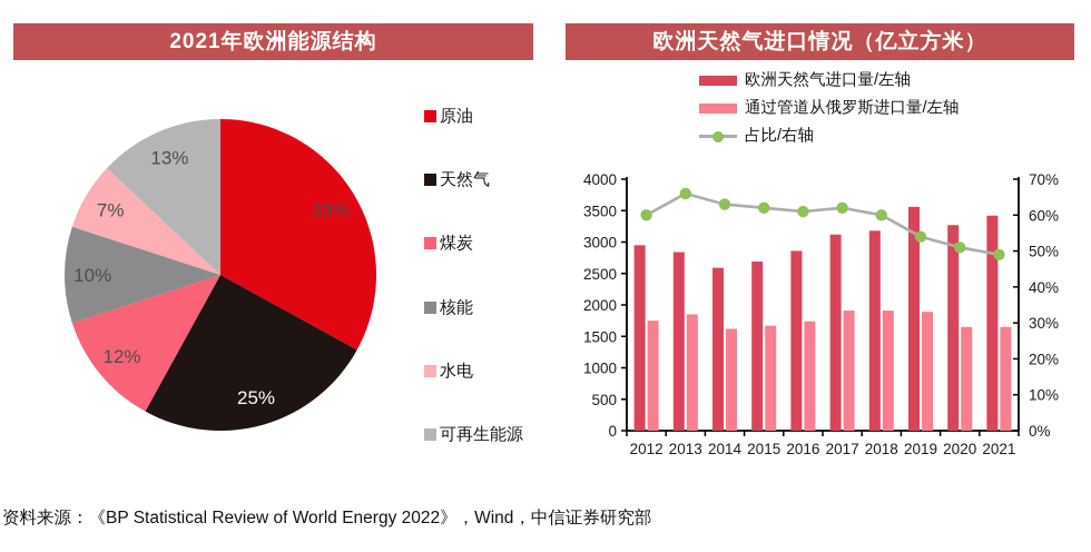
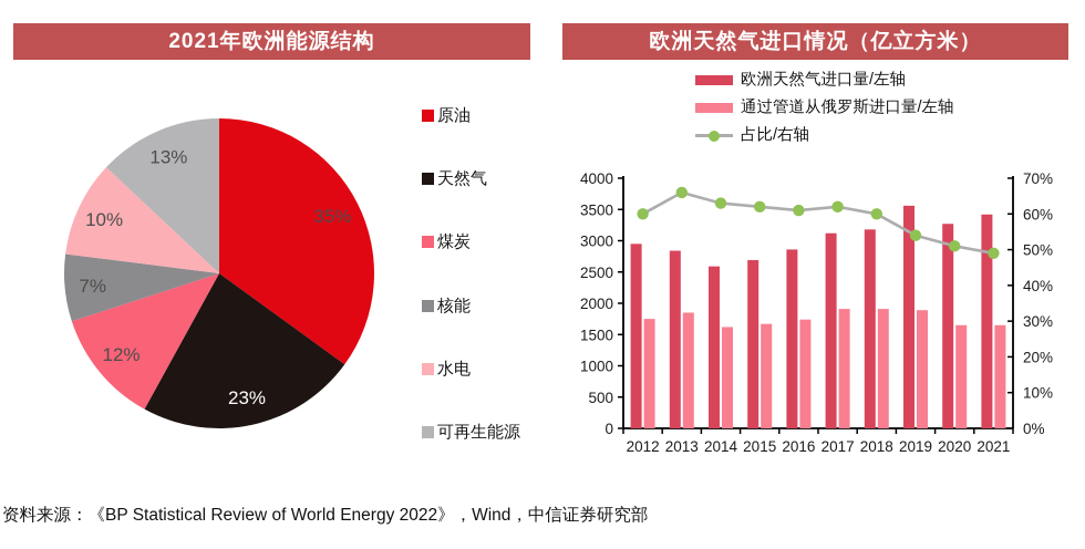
2021年欧洲能源结构/原油: 33% -> 35%
2021年欧洲能源结构/天然气: 25% -> 23%
2021年欧洲能源结构/核能: 10% -> 7%
2021年欧洲能源结构/水电: 7% -> 10%
